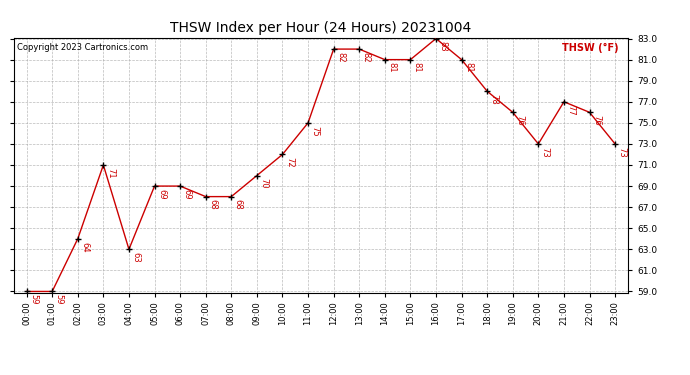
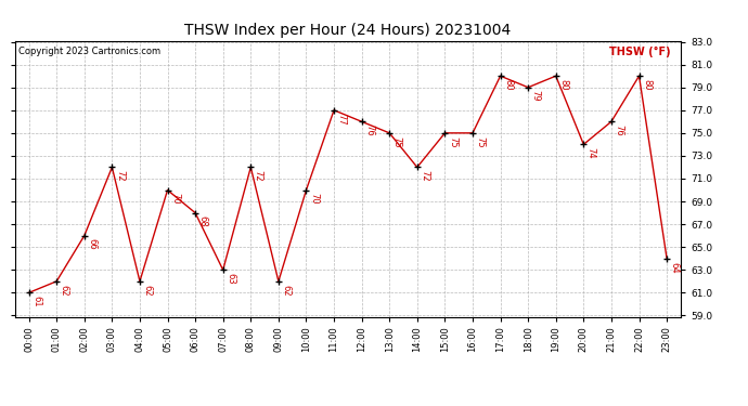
00:00: 59 -> 61
01:00: 59 -> 62
02:00: 64 -> 66
03:00: 71 -> 72
04:00: 63 -> 62
05:00: 69 -> 70
06:00: 69 -> 68
07:00: 68 -> 63
08:00: 68 -> 72
09:00: 70 -> 62
10:00: 72 -> 70
11:00: 75 -> 77
12:00: 82 -> 76
13:00: 82 -> 75
14:00: 81 -> 72
15:00: 81 -> 75
16:00: 83 -> 75
17:00: 81 -> 80
18:00: 78 -> 79
19:00: 76 -> 80
20:00: 73 -> 74
21:00: 77 -> 76
22:00: 76 -> 80
23:00: 73 -> 64
